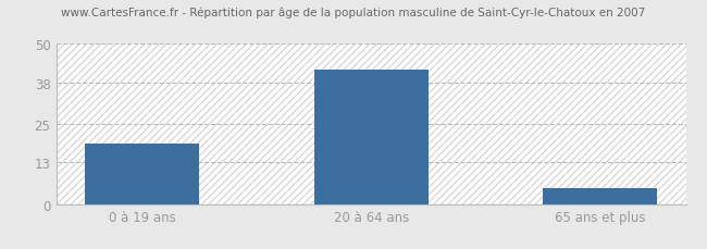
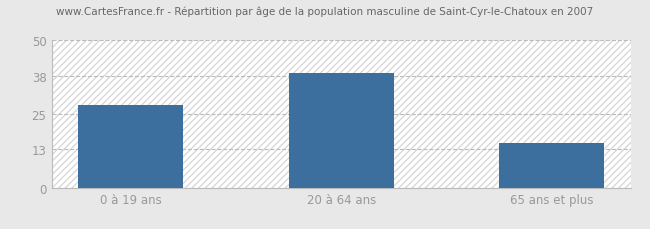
0 à 19 ans: 19 -> 28
20 à 64 ans: 42 -> 39
65 ans et plus: 5 -> 15
